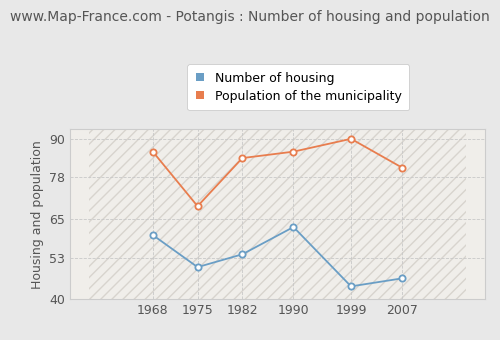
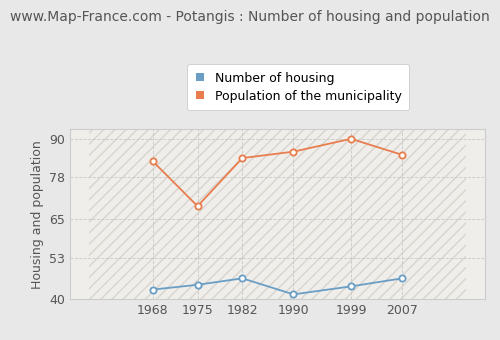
Number of housing/1968: 60.0 -> 43.0
Population of the municipality/1968: 86 -> 83
Number of housing/1975: 50.0 -> 44.5
Number of housing/1982: 54.0 -> 46.5
Number of housing/1990: 62.5 -> 41.5
Population of the municipality/2007: 81 -> 85
